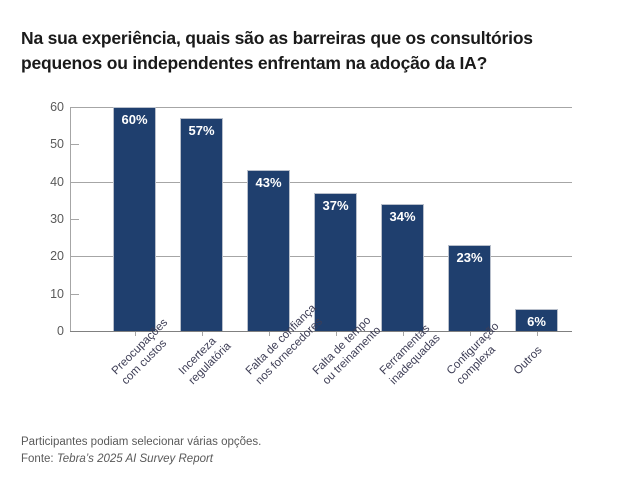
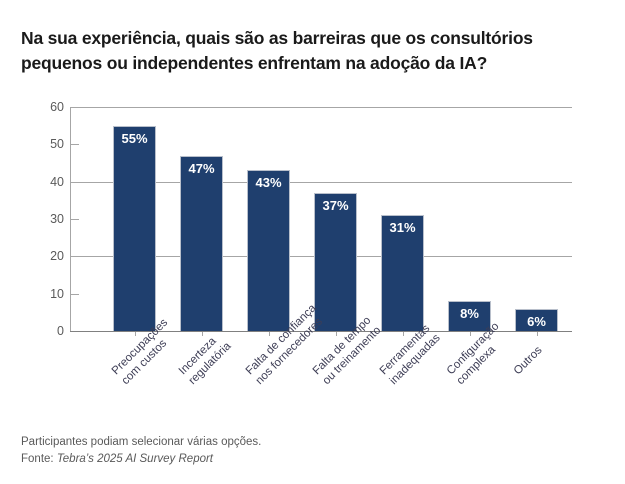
Preocupações com custos: 60% -> 55%
Incerteza regulatória: 57% -> 47%
Ferramentas inadequadas: 34% -> 31%
Configuração complexa: 23% -> 8%
